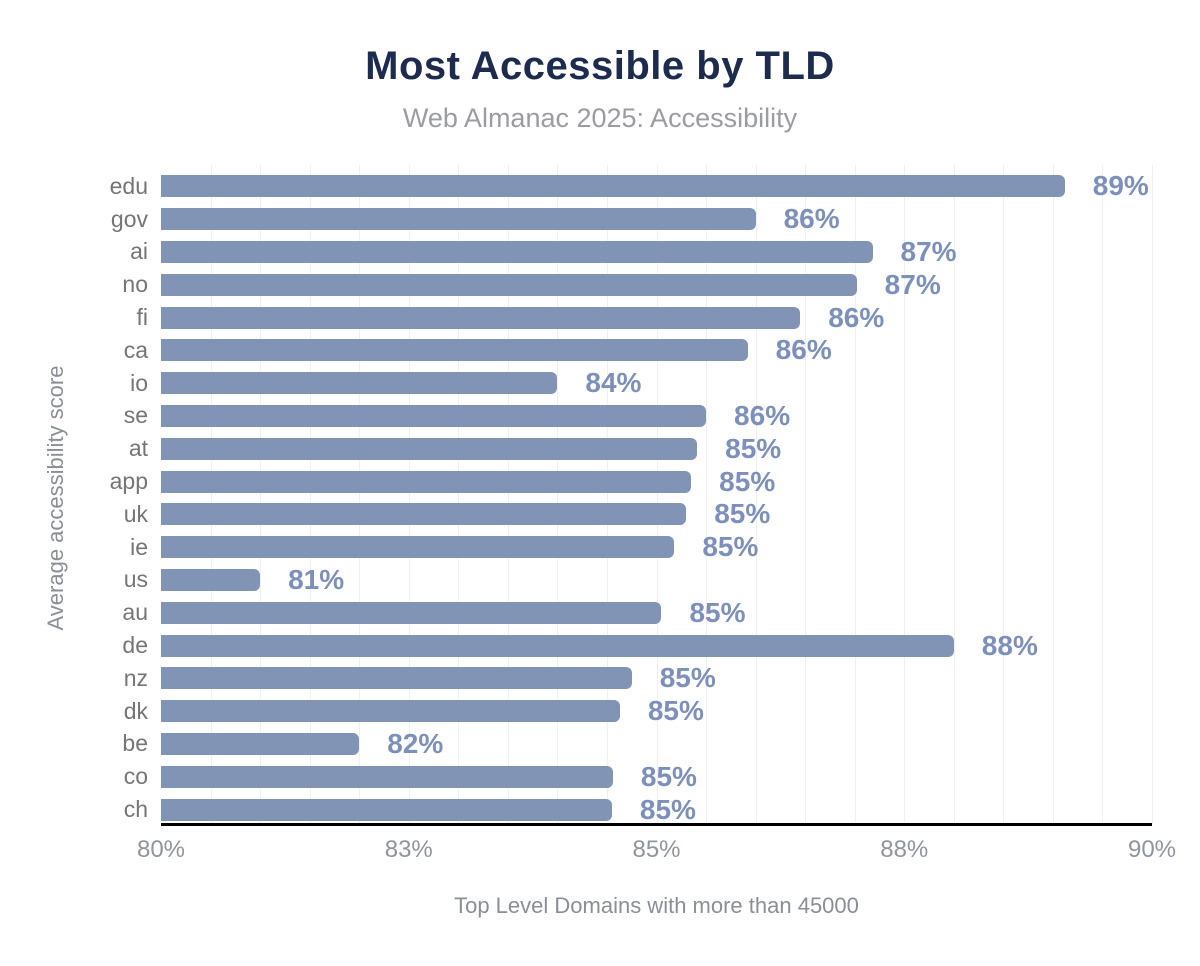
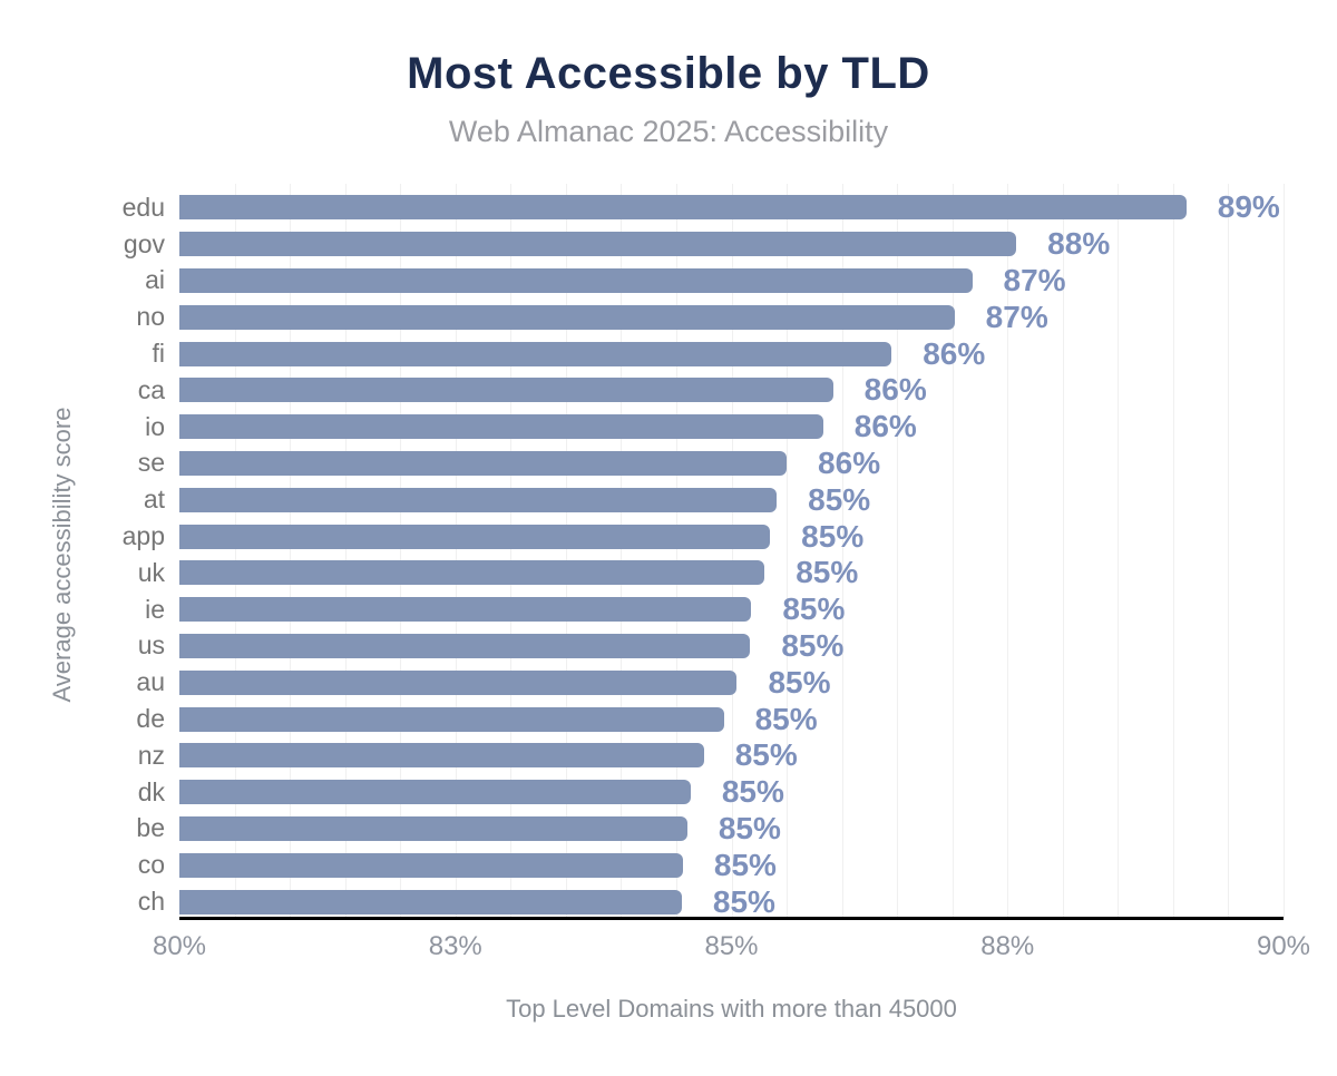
gov: 86% -> 88%
io: 84% -> 86%
us: 81% -> 85%
de: 88% -> 85%
be: 82% -> 85%
